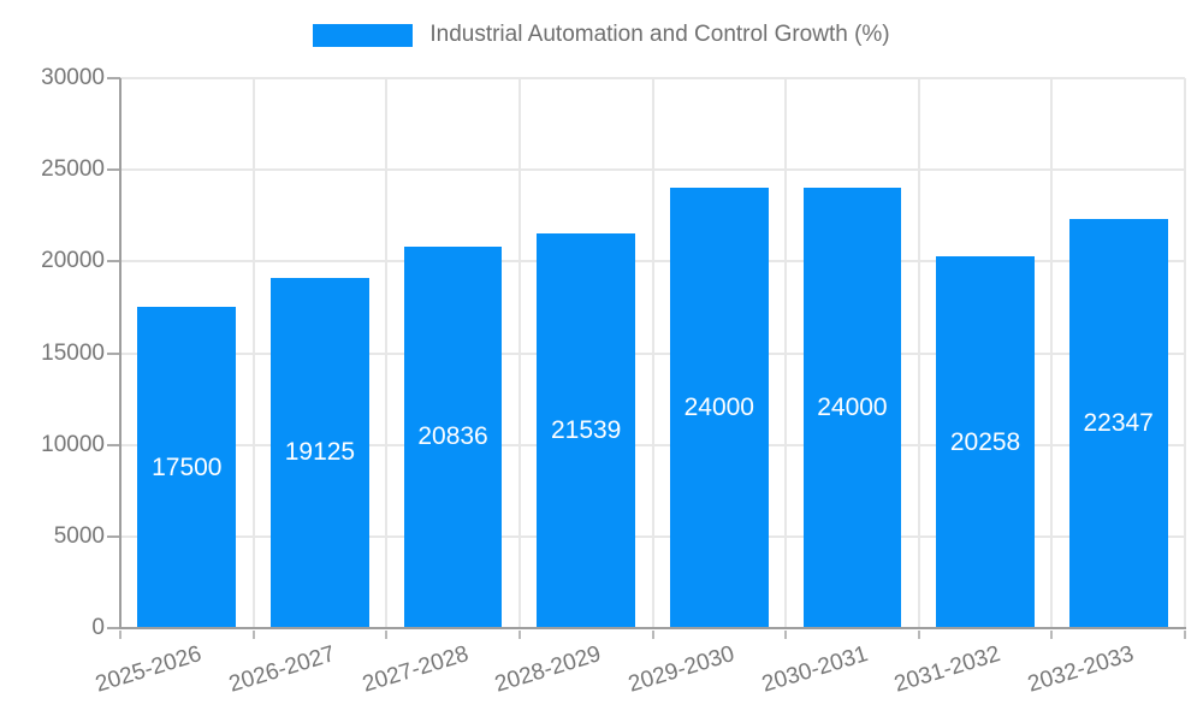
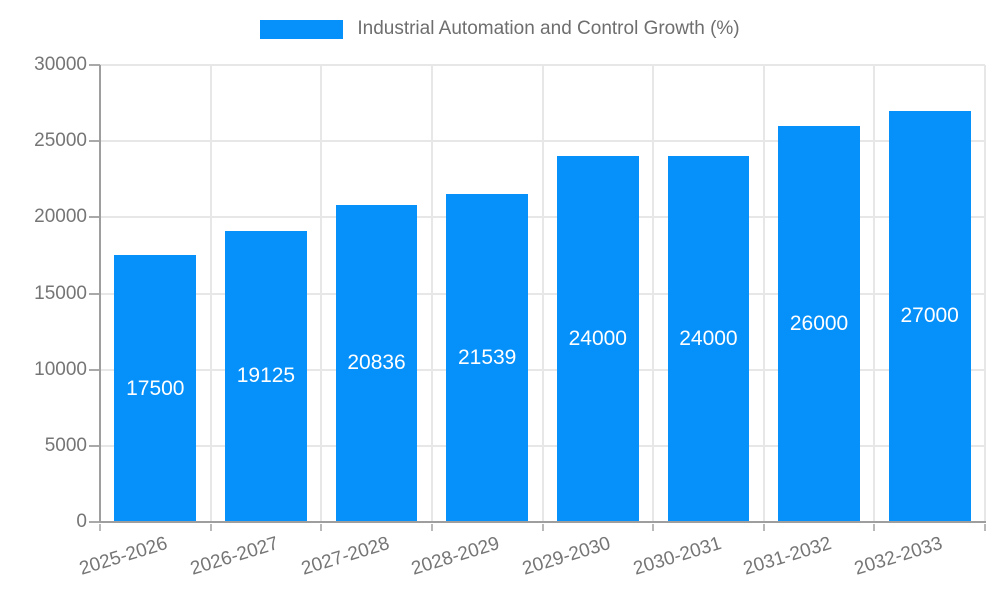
2031-2032: 20258 -> 26000
2032-2033: 22347 -> 27000
